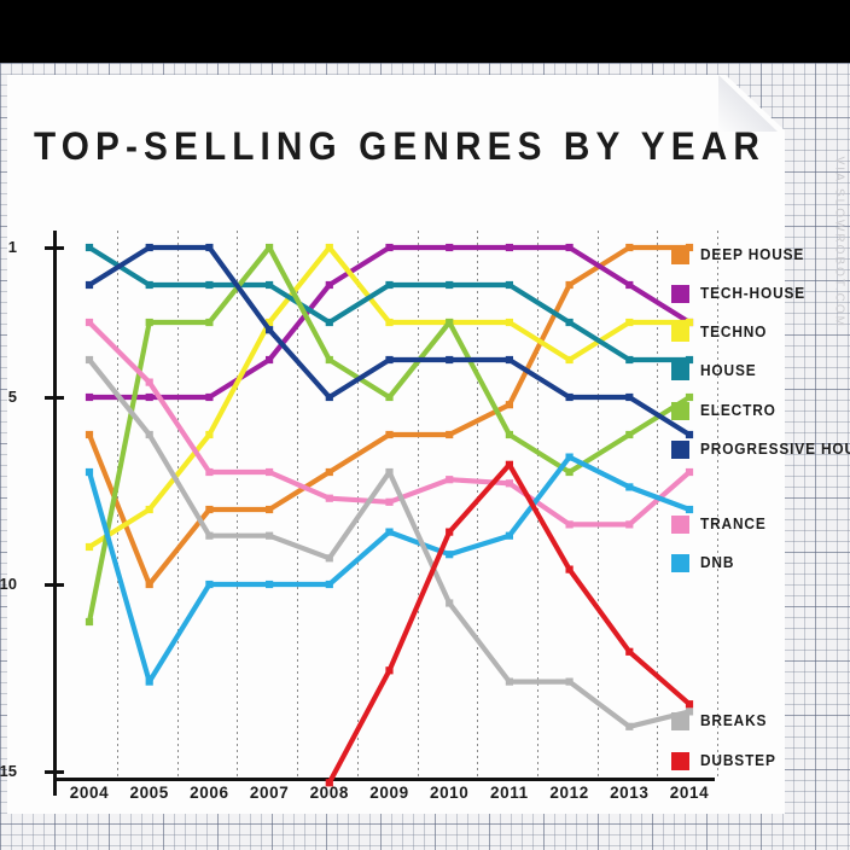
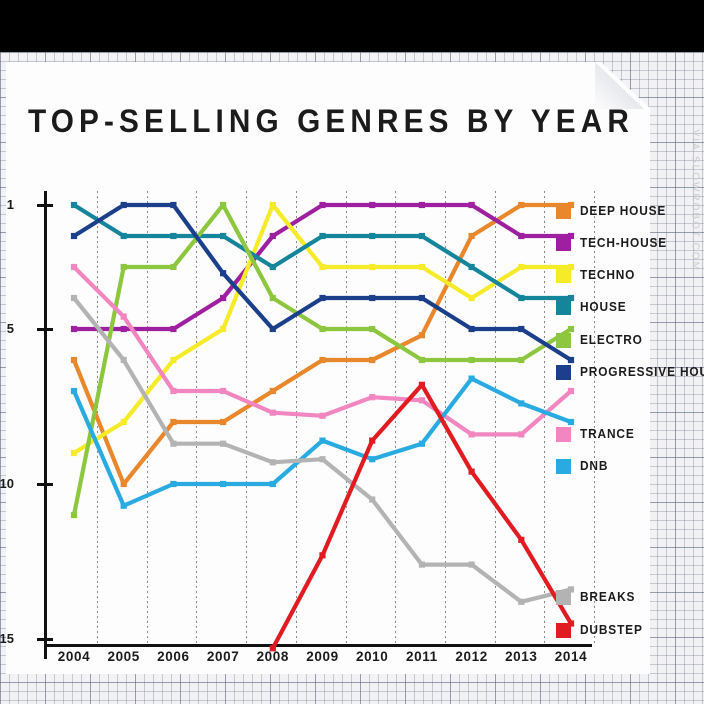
DNB/2005: 12.6 -> 10.7
TECHNO/2007: 3 -> 5
BREAKS/2009: 7.0 -> 9.2
ELECTRO/2010: 3 -> 5
ELECTRO/2012: 7 -> 6
TECH-HOUSE/2014: 3 -> 2
DUBSTEP/2014: 13.2 -> 14.5
